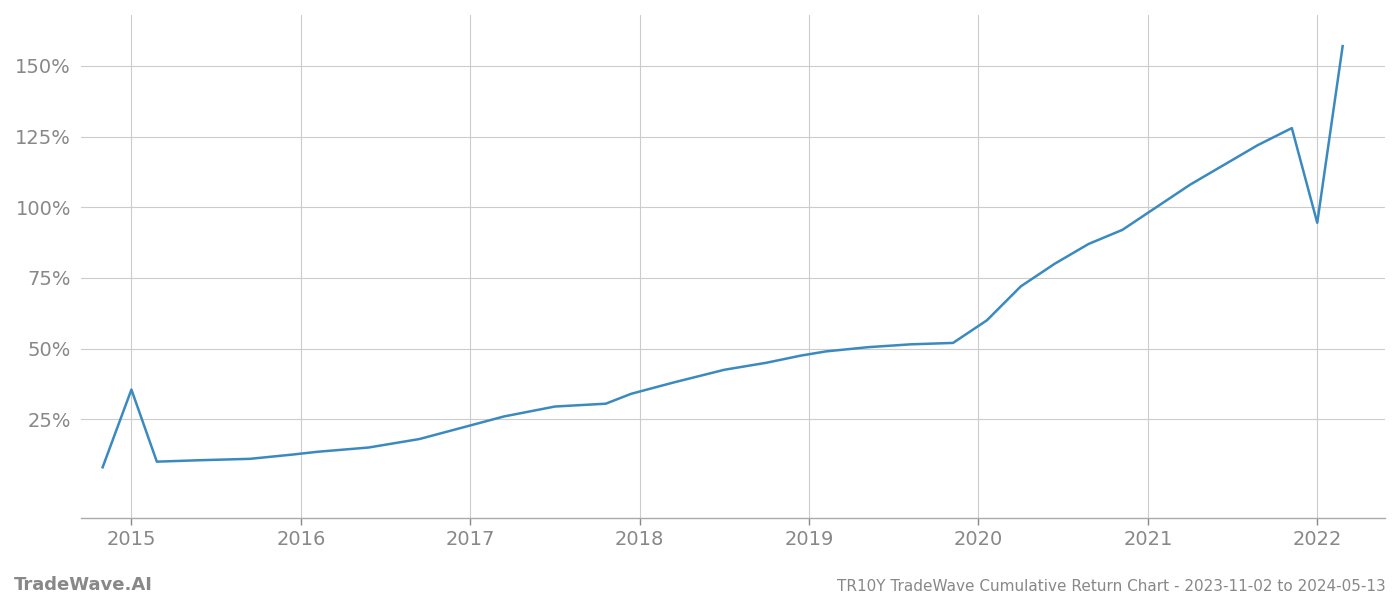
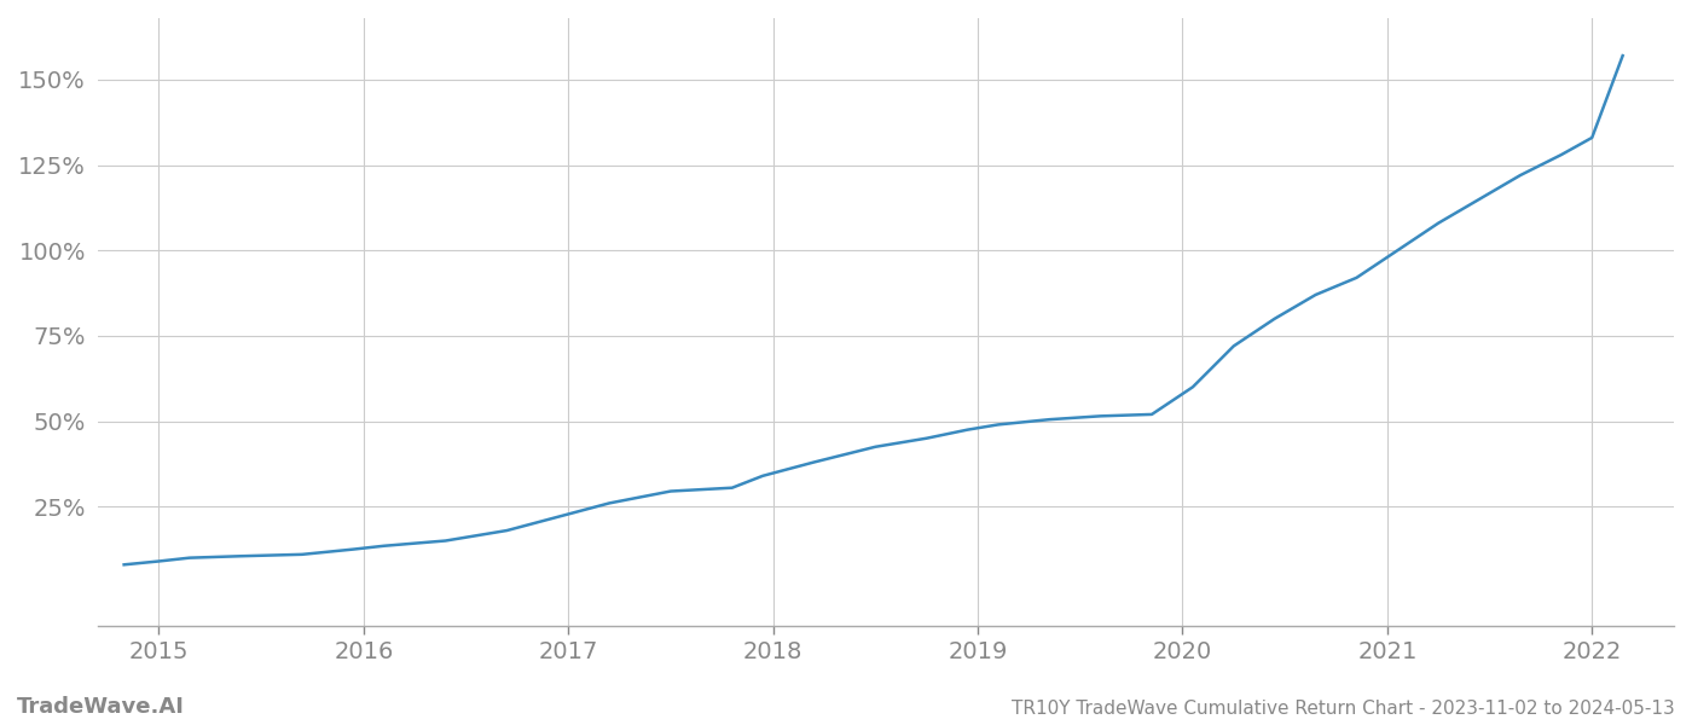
2015: 35.5% -> 9.0%
2022: 94.5% -> 133.0%
